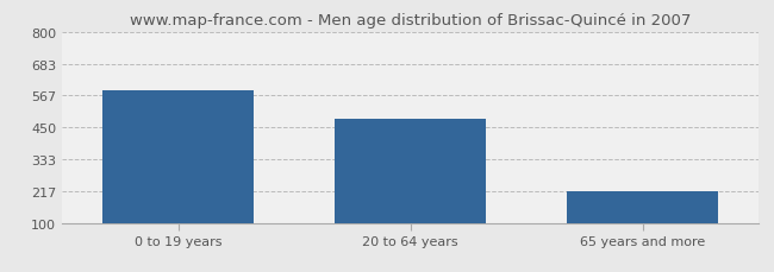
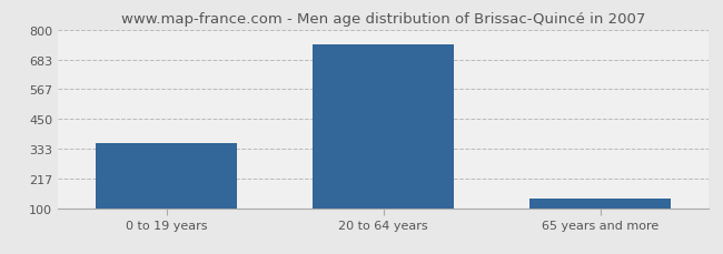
0 to 19 years: 585 -> 355
20 to 64 years: 480 -> 740
65 years and more: 215 -> 137
